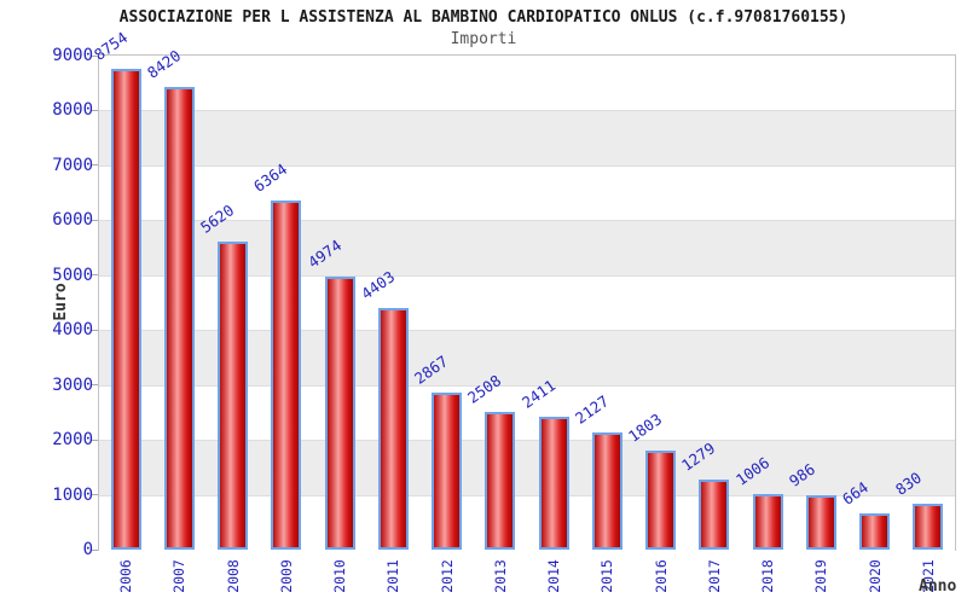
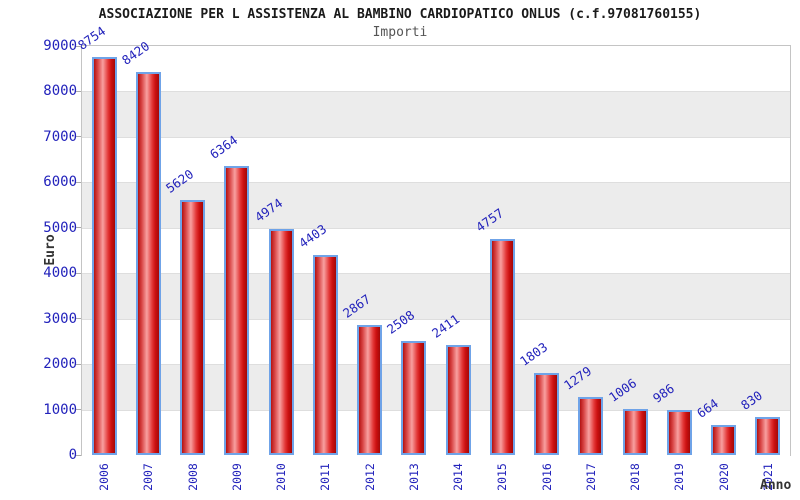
2015: 2127 -> 4757
